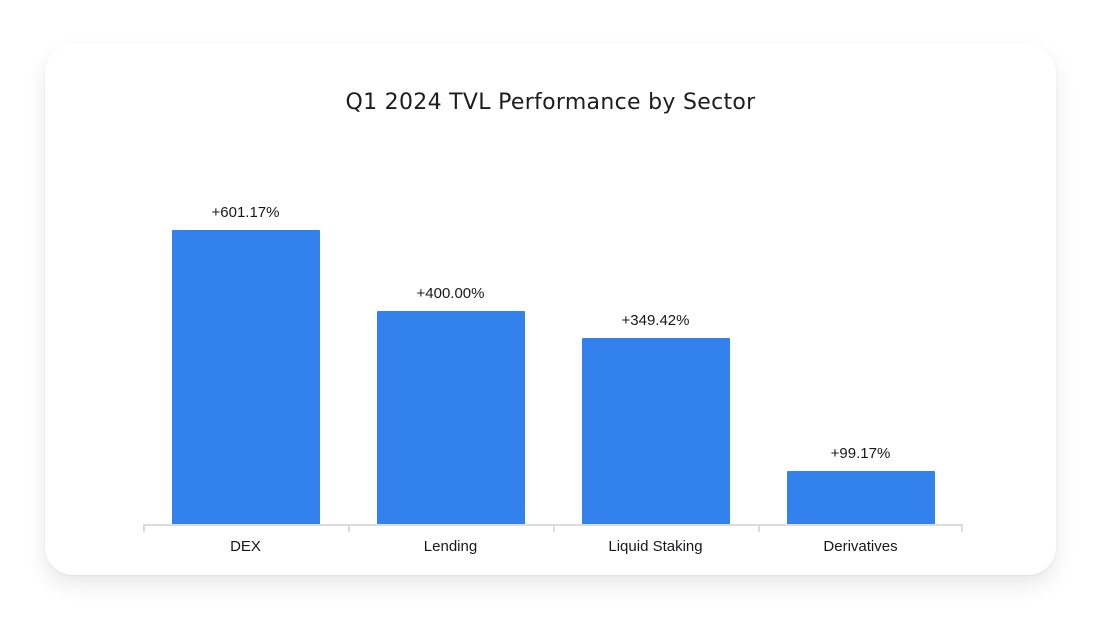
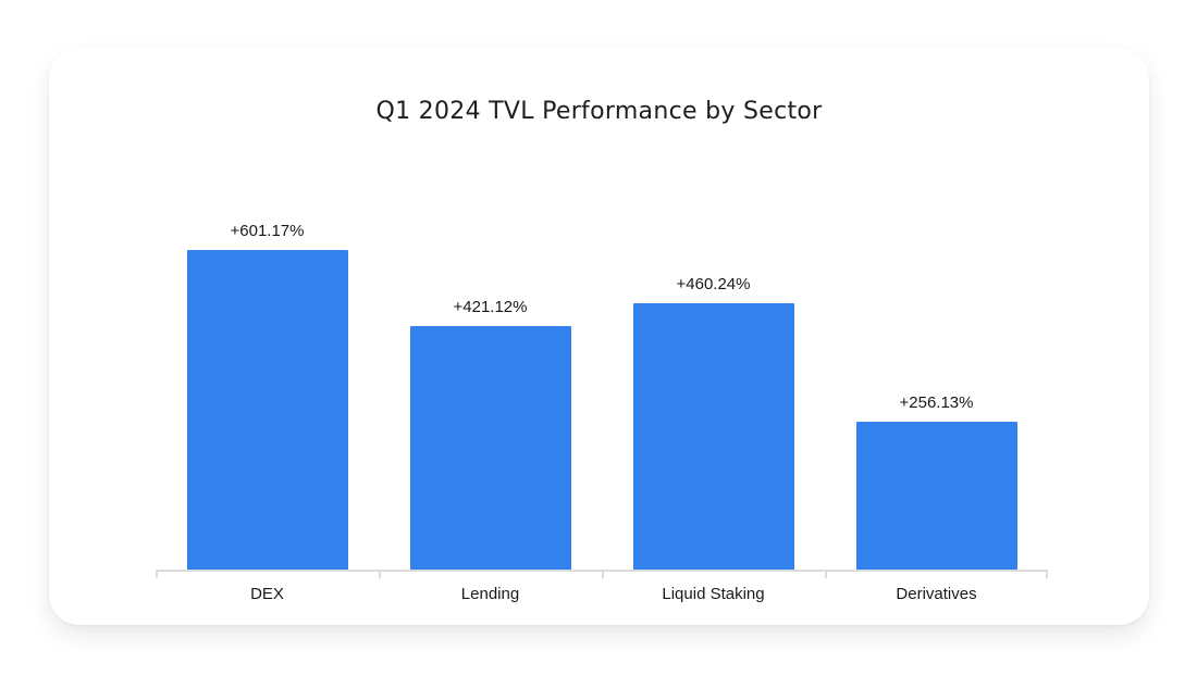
Lending: +400.00% -> +421.12%
Liquid Staking: +349.42% -> +460.24%
Derivatives: +99.17% -> +256.13%
